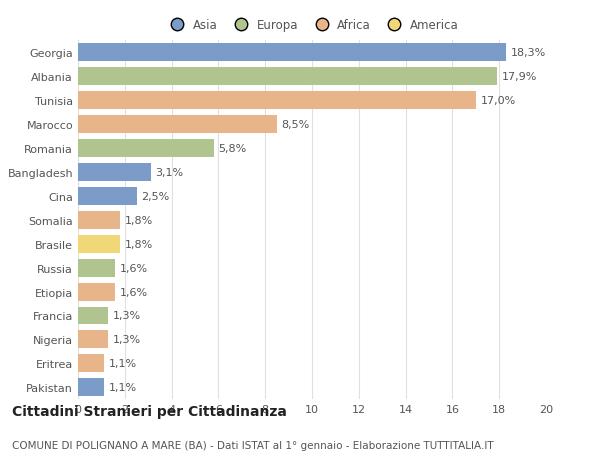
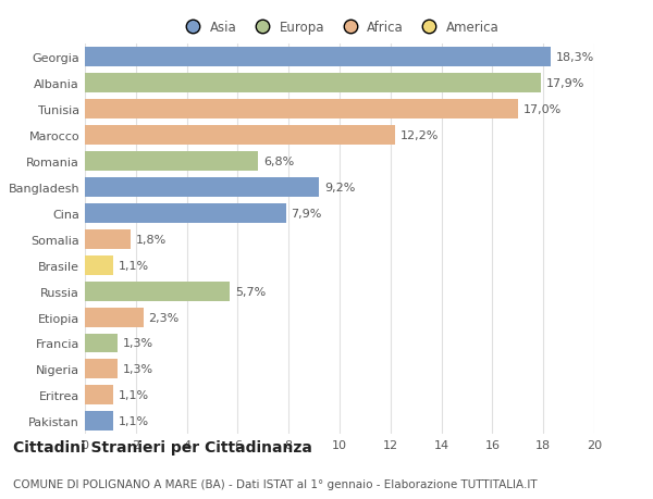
Marocco: 8,5% -> 12,2%
Romania: 5,8% -> 6,8%
Bangladesh: 3,1% -> 9,2%
Cina: 2,5% -> 7,9%
Brasile: 1,8% -> 1,1%
Russia: 1,6% -> 5,7%
Etiopia: 1,6% -> 2,3%
